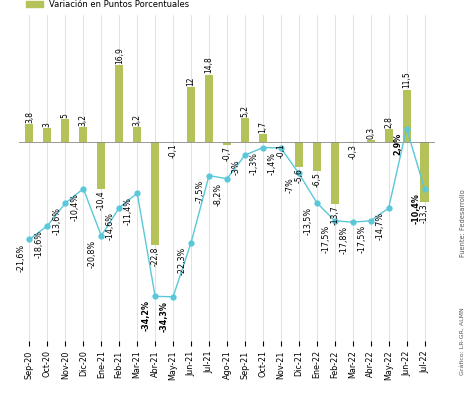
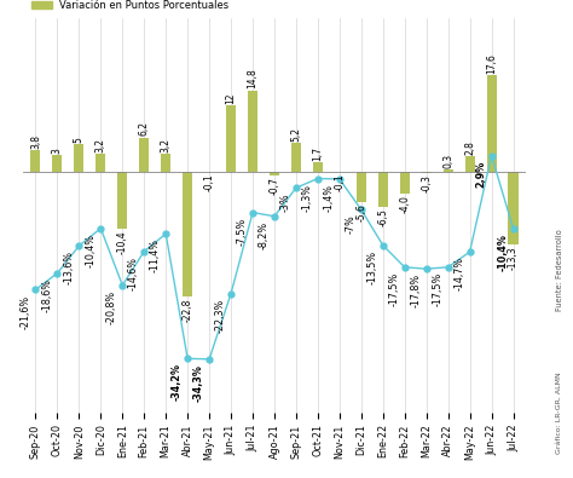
Variación en Puntos Porcentuales/Feb-21: 16,9 -> 6,2
Variación en Puntos Porcentuales/Feb-22: -13,7 -> -4,0
Variación en Puntos Porcentuales/Jun-22: 11,5 -> 17,6
